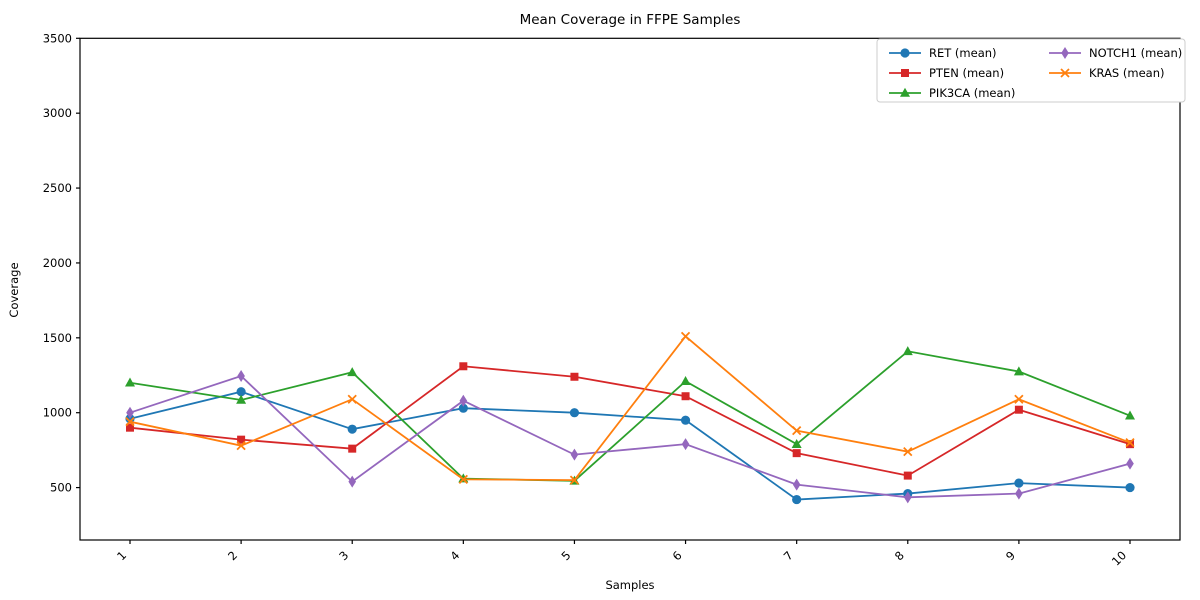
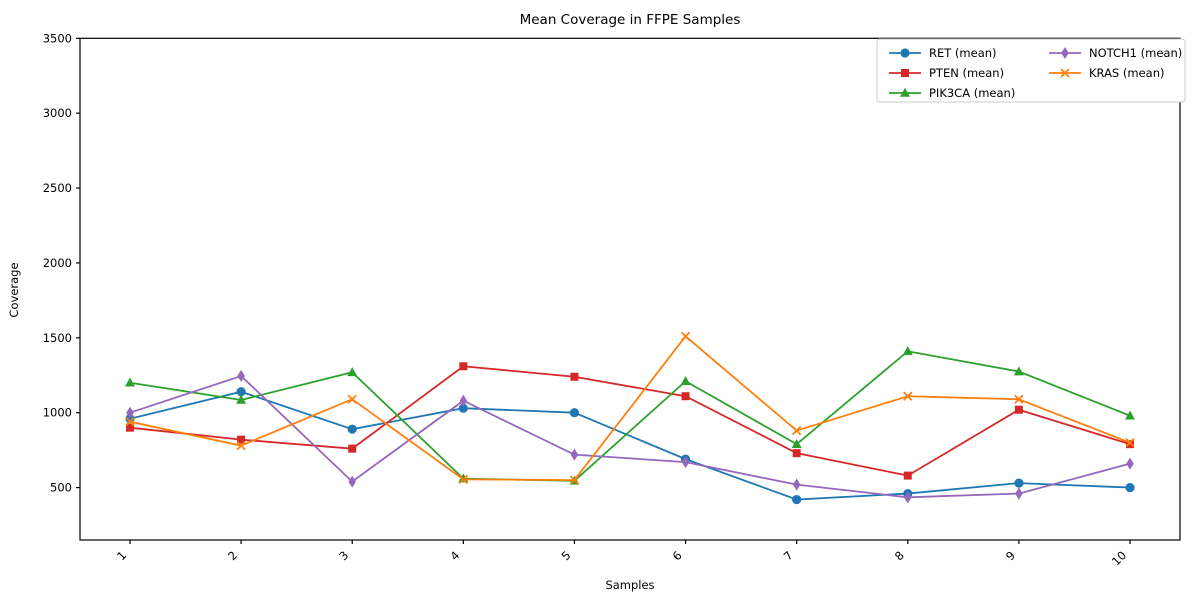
RET (mean)/6: 950 -> 690
NOTCH1 (mean)/6: 790 -> 670
KRAS (mean)/8: 740 -> 1110
